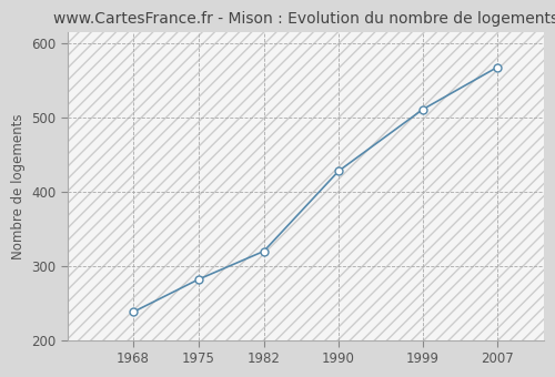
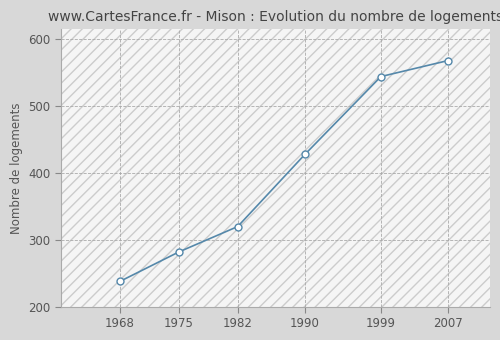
1999: 511 -> 544
